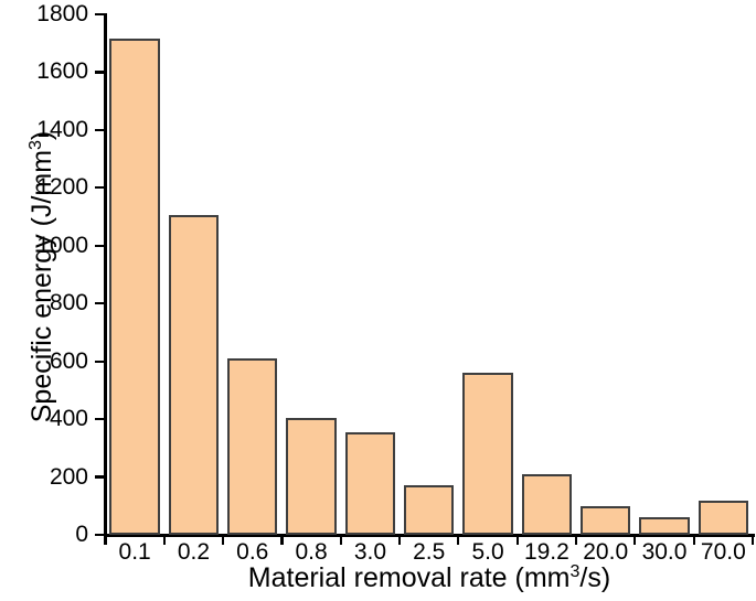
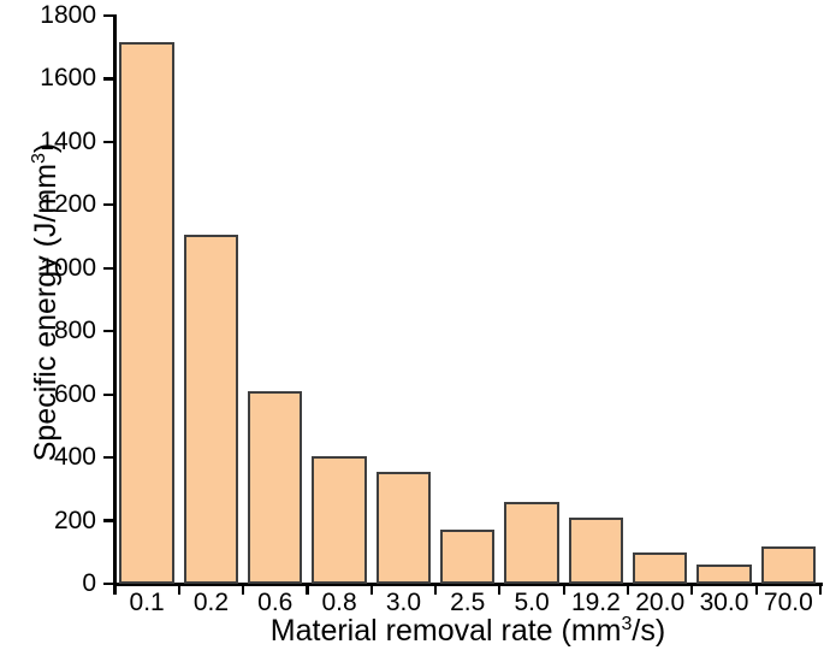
5.0: 560 -> 260
